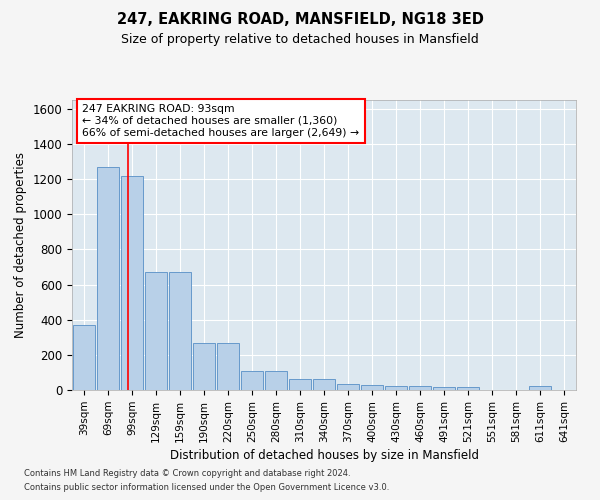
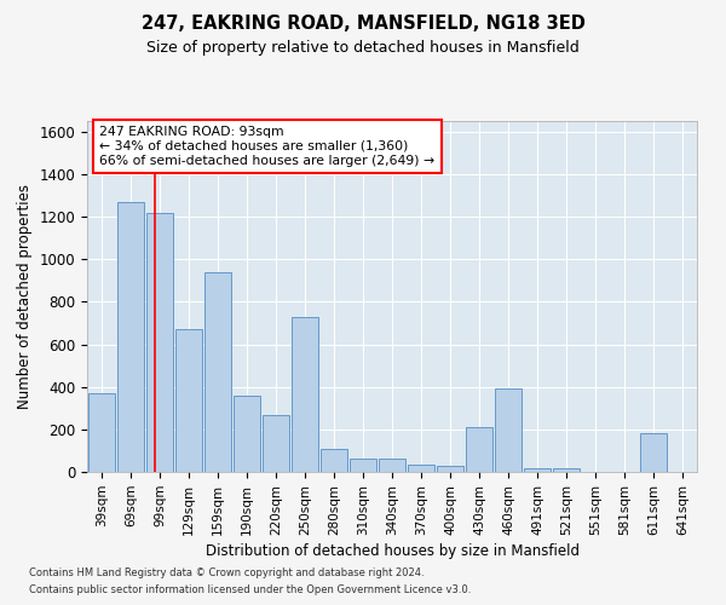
159sqm: 670 -> 940
190sqm: 260 -> 360
250sqm: 110 -> 730
430sqm: 20 -> 210
460sqm: 20 -> 390
611sqm: 20 -> 180
